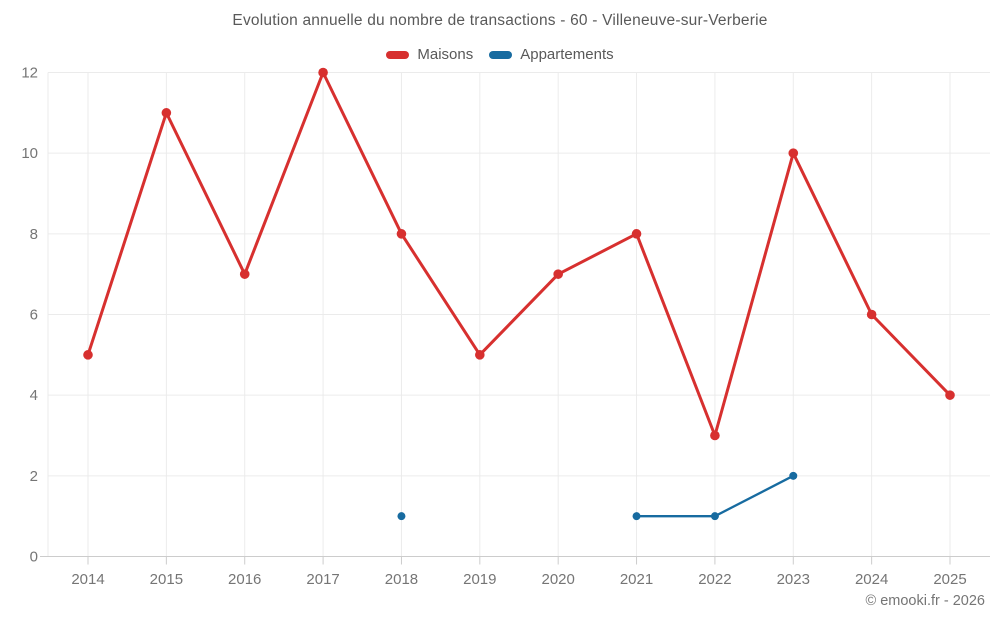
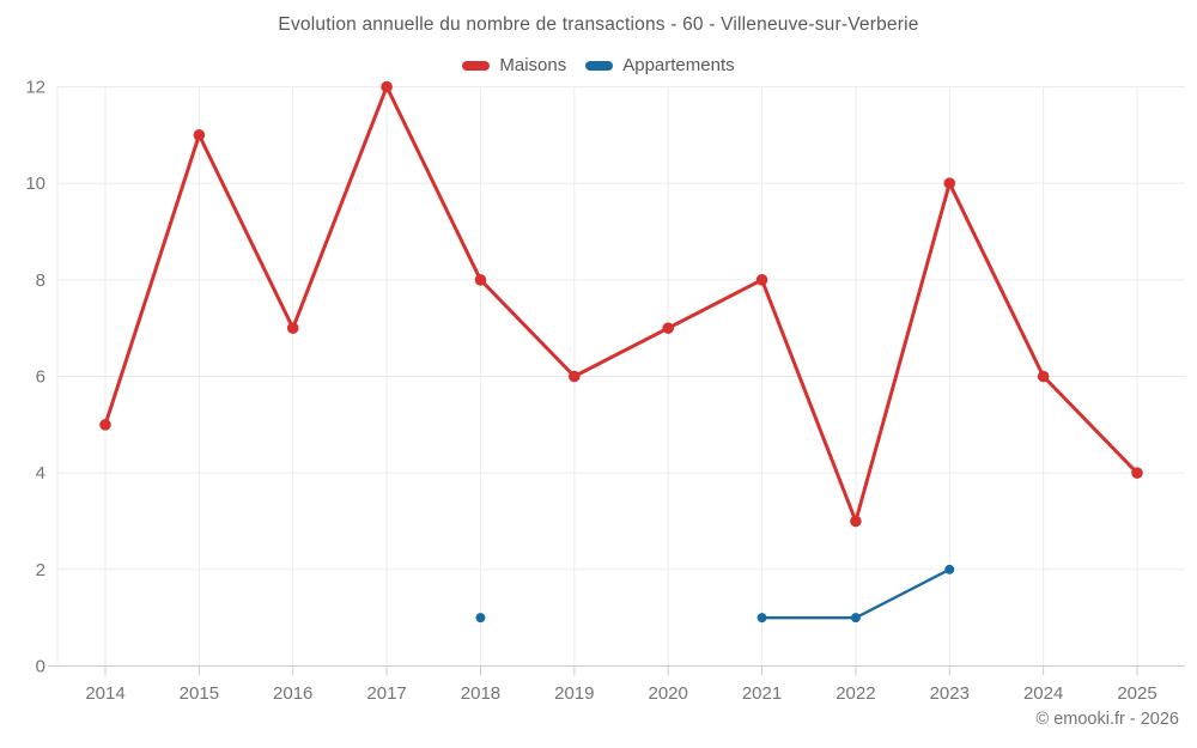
Maisons/2019: 5 -> 6
